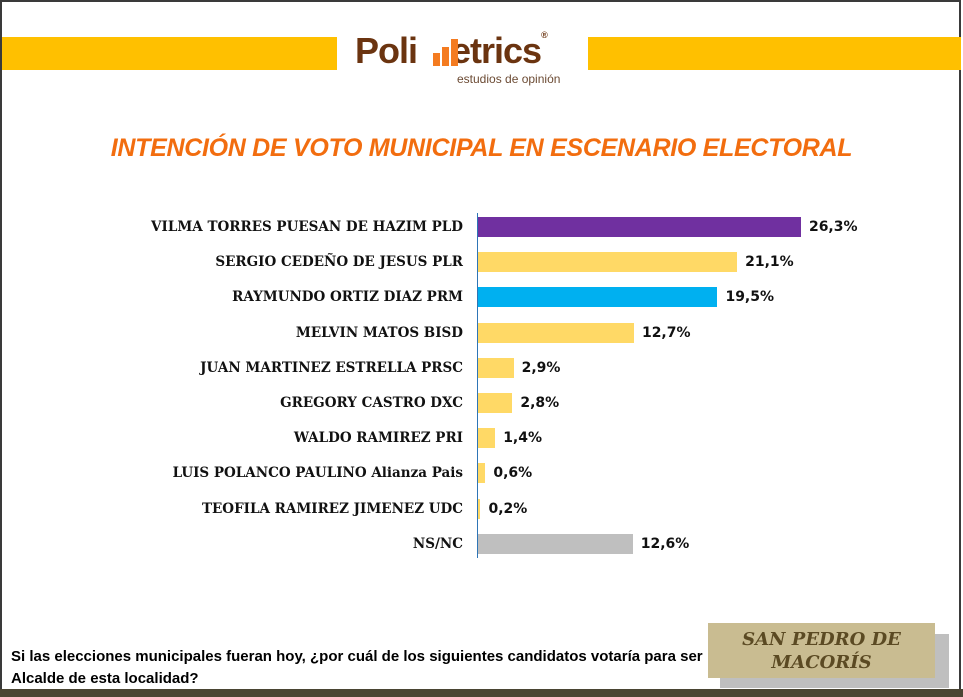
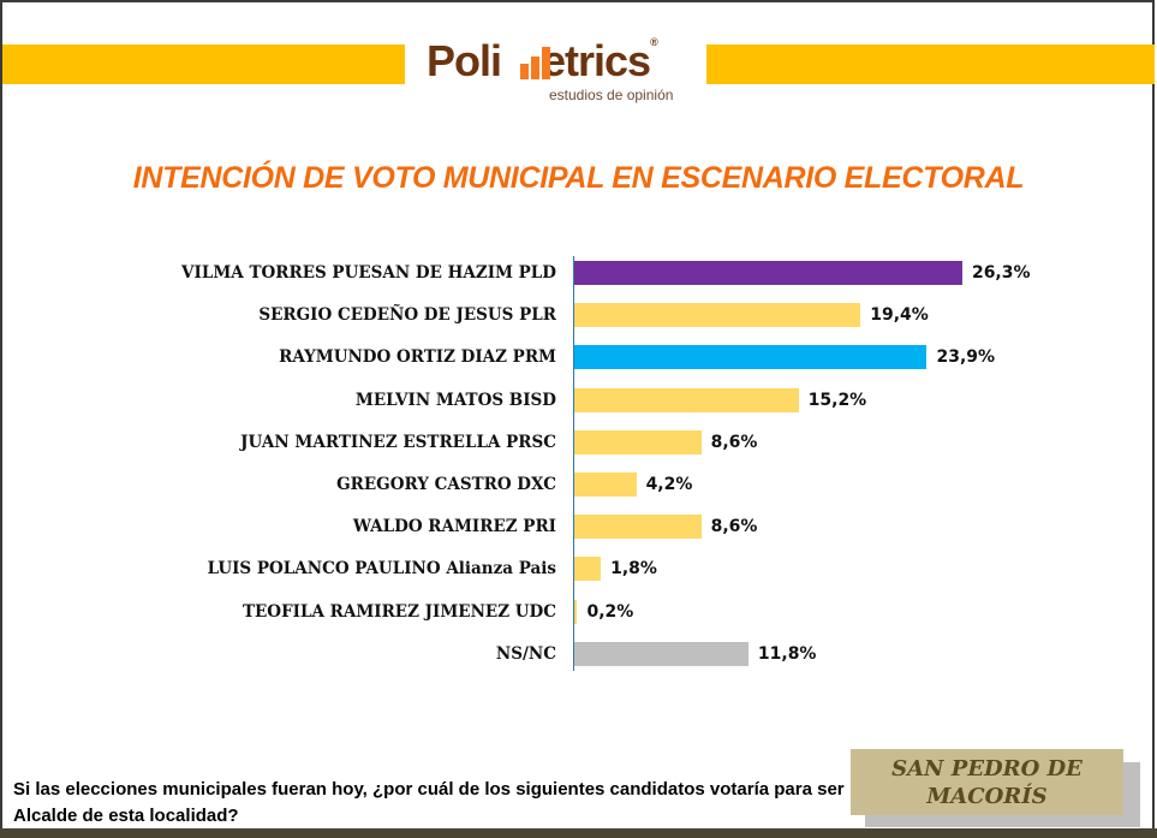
SERGIO CEDEÑO DE JESUS PLR: 21,1% -> 19,4%
RAYMUNDO ORTIZ DIAZ PRM: 19,5% -> 23,9%
MELVIN MATOS BISD: 12,7% -> 15,2%
JUAN MARTINEZ ESTRELLA PRSC: 2,9% -> 8,6%
GREGORY CASTRO DXC: 2,8% -> 4,2%
WALDO RAMIREZ PRI: 1,4% -> 8,6%
LUIS POLANCO PAULINO Alianza Pais: 0,6% -> 1,8%
NS/NC: 12,6% -> 11,8%
